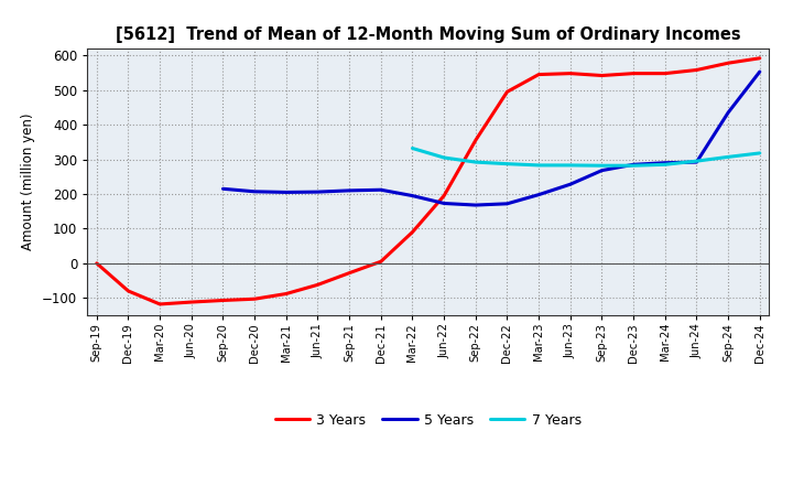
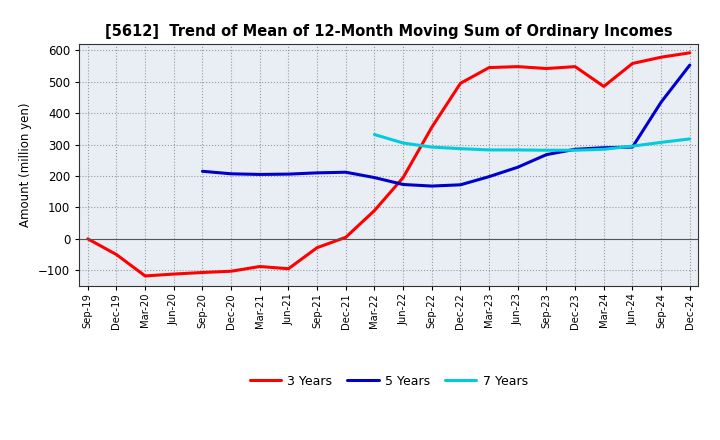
3 Years/Dec-19: -80 -> -50
3 Years/Jun-21: -62 -> -95
3 Years/Mar-24: 548 -> 485
